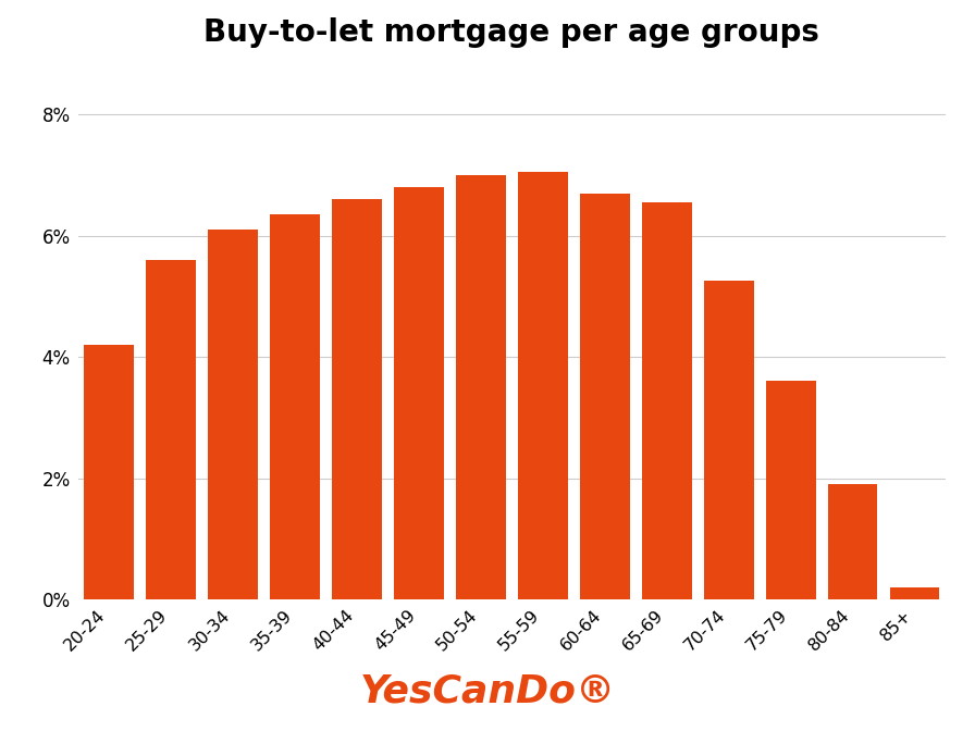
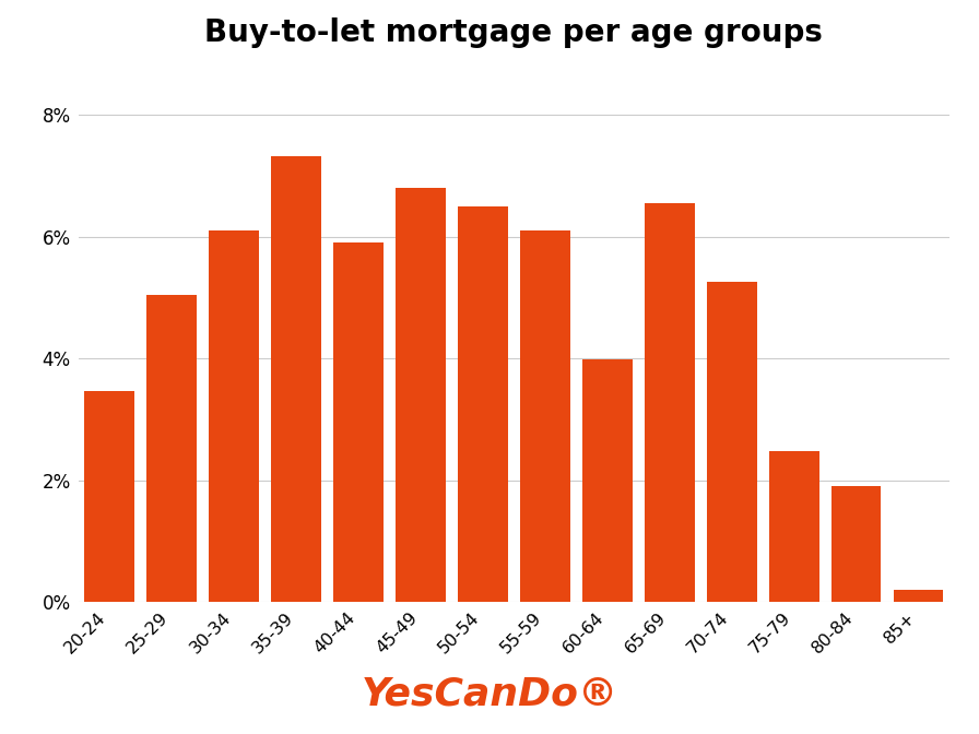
20-24: 4.20% -> 3.46%
25-29: 5.60% -> 5.04%
35-39: 6.35% -> 7.32%
40-44: 6.60% -> 5.90%
50-54: 7.00% -> 6.50%
55-59: 7.05% -> 6.10%
60-64: 6.70% -> 3.98%
75-79: 3.60% -> 2.48%
